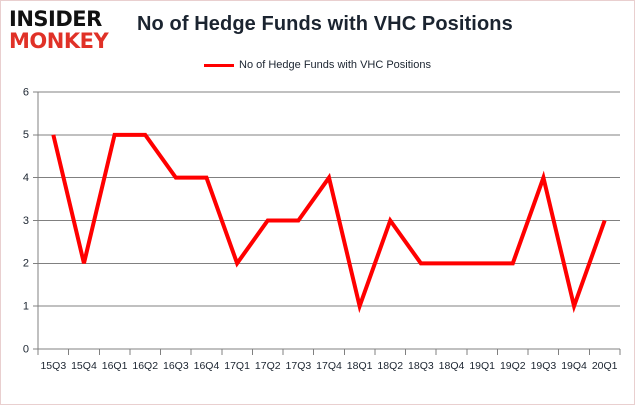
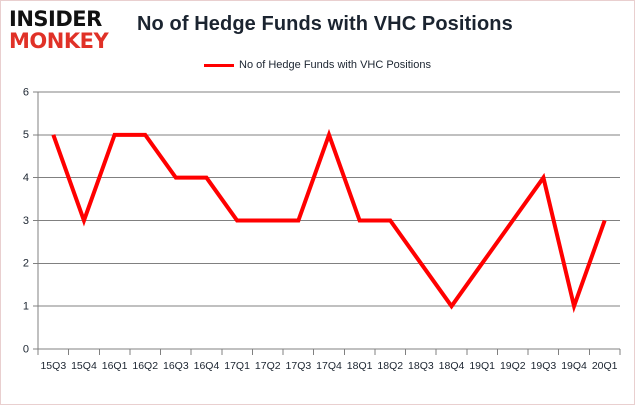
15Q4: 2 -> 3
17Q1: 2 -> 3
17Q4: 4 -> 5
18Q1: 1 -> 3
18Q4: 2 -> 1
19Q2: 2 -> 3
